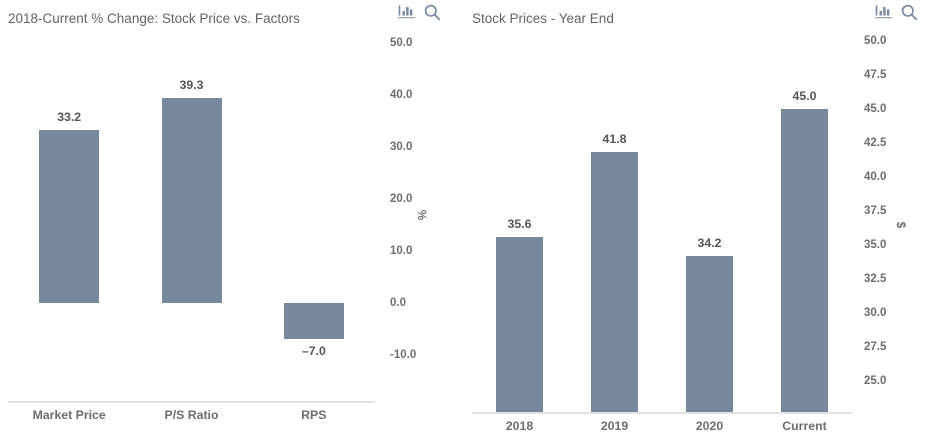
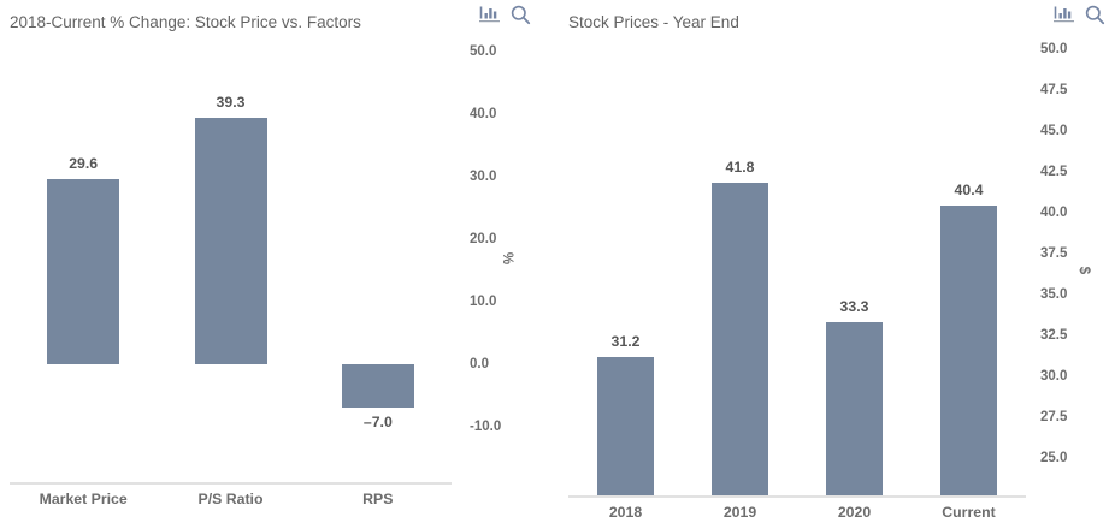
2018-Current % Change: Stock Price vs. Factors/Market Price: 33.2 -> 29.6
Stock Prices - Year End/2018: 35.6 -> 31.2
Stock Prices - Year End/2020: 34.2 -> 33.3
Stock Prices - Year End/Current: 45.0 -> 40.4
